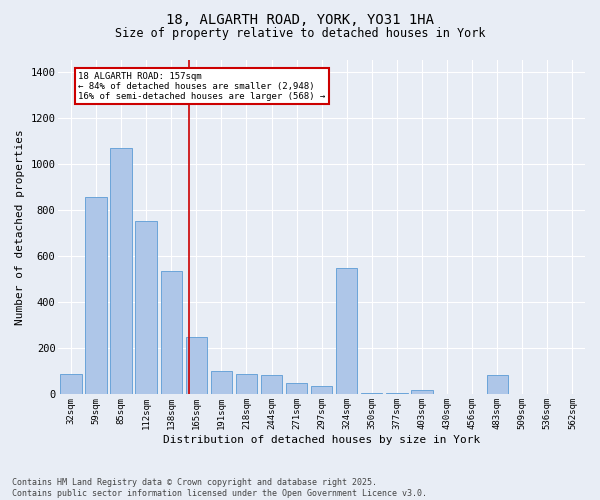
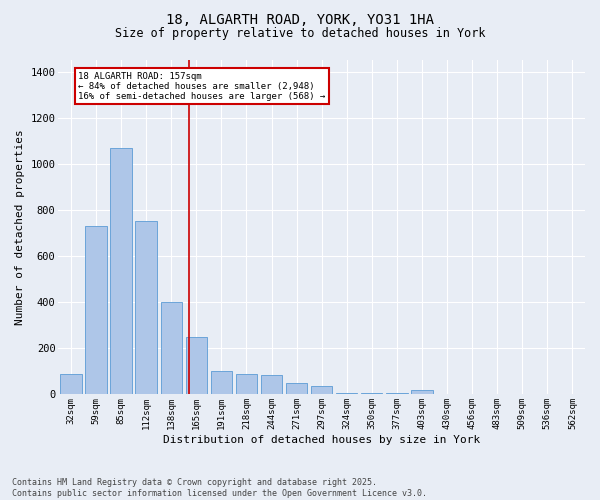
59sqm: 855 -> 730
138sqm: 535 -> 400
324sqm: 550 -> 5
483sqm: 85 -> 2
